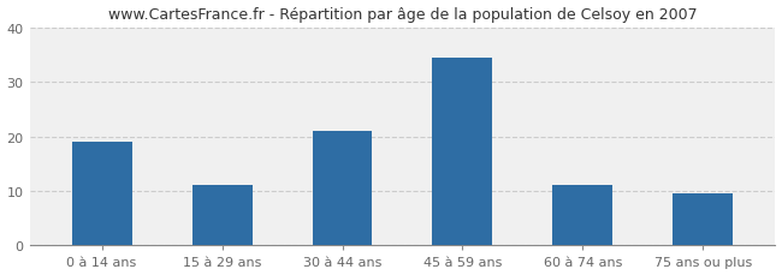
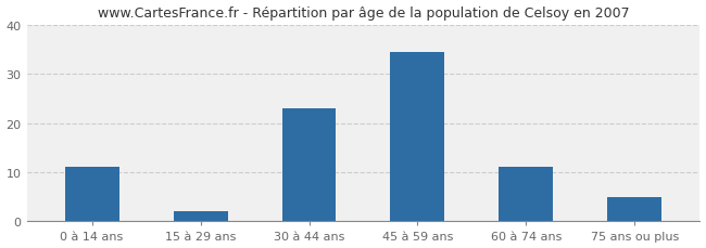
0 à 14 ans: 19.0 -> 11.0
15 à 29 ans: 11.0 -> 2.0
30 à 44 ans: 21.0 -> 23.0
75 ans ou plus: 9.5 -> 5.0
